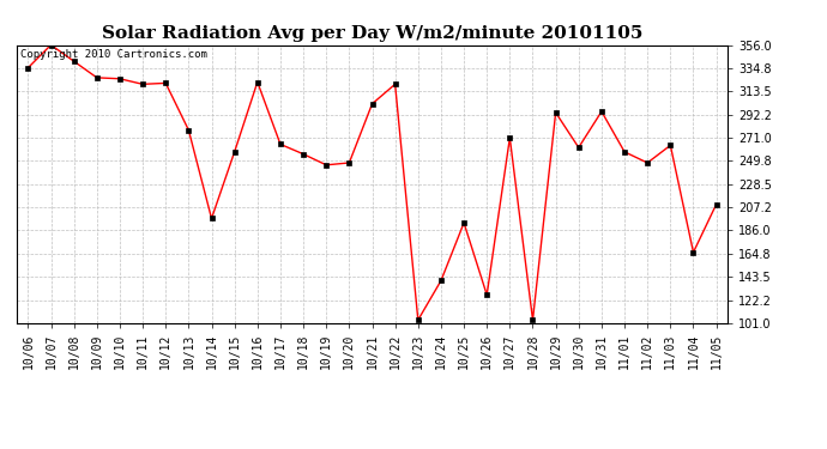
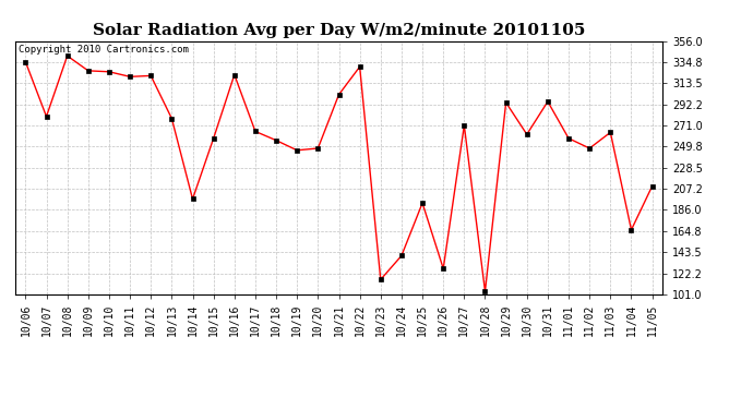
10/07: 356 -> 280
10/22: 320 -> 330
10/23: 104 -> 116
